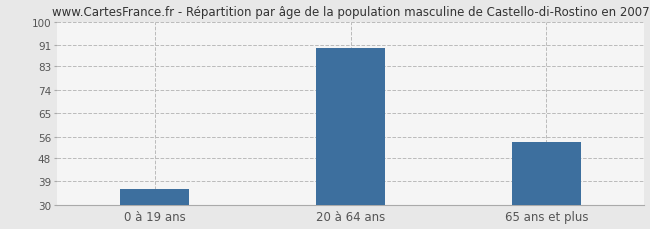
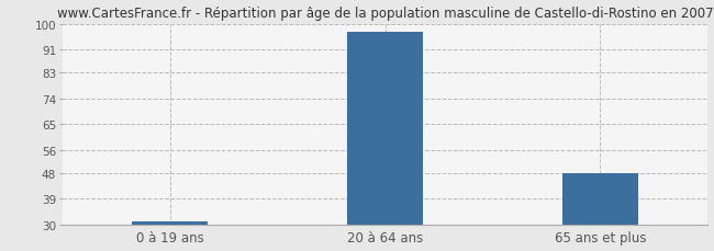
0 à 19 ans: 36 -> 31
20 à 64 ans: 90 -> 97
65 ans et plus: 54 -> 48
